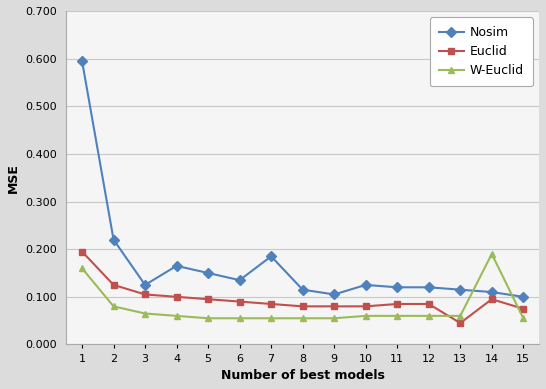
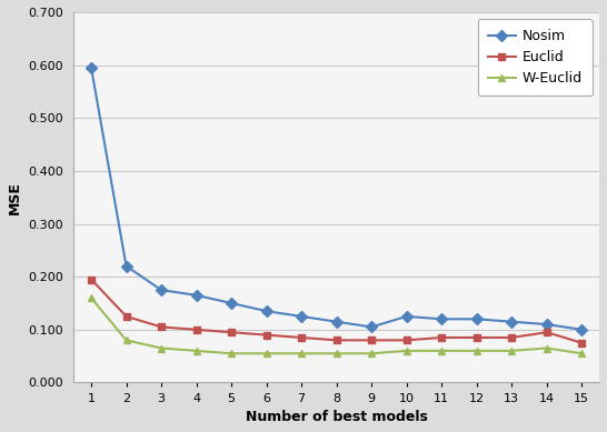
Nosim/3: 0.125 -> 0.175
Nosim/7: 0.185 -> 0.125
Euclid/13: 0.045 -> 0.085
W-Euclid/14: 0.190 -> 0.065
